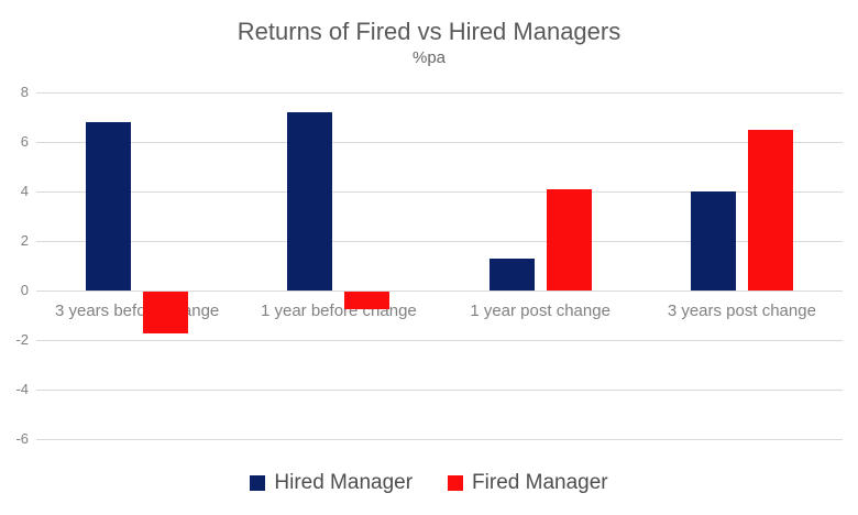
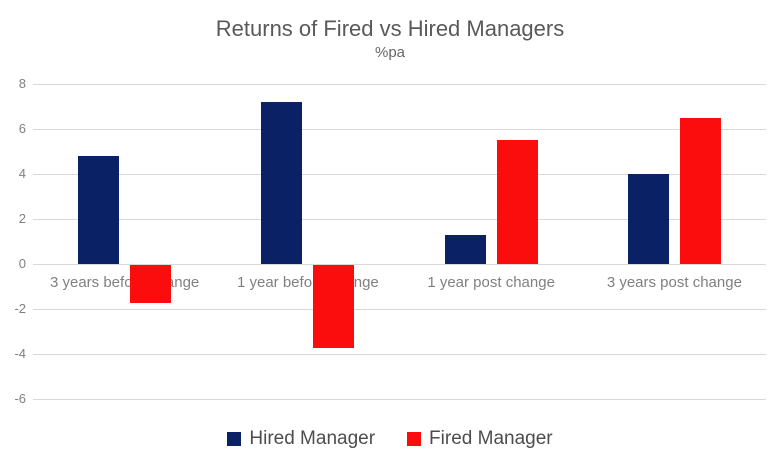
Hired Manager/3 years before change: 6.8 -> 4.8
Fired Manager/1 year before change: -0.7 -> -3.7
Fired Manager/1 year post change: 4.1 -> 5.5
